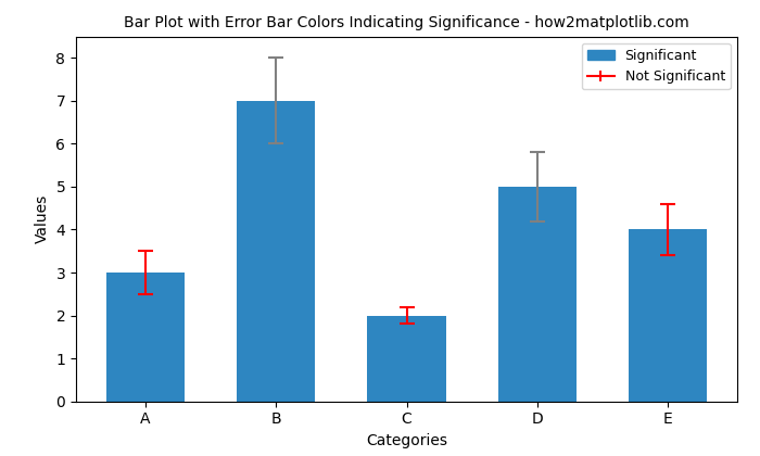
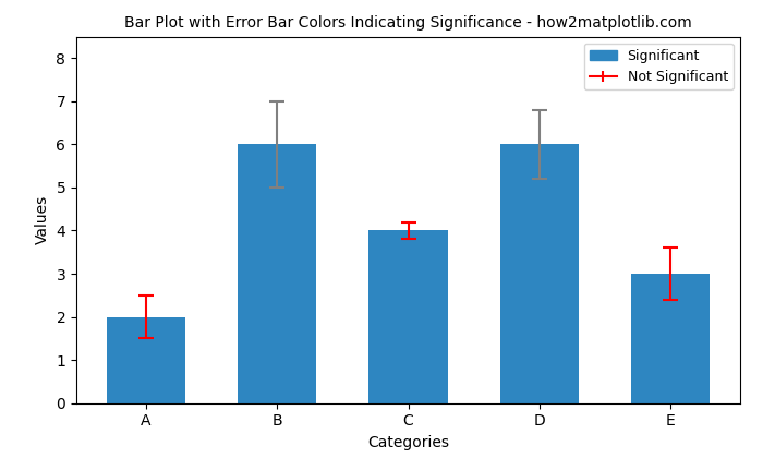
A: 3 -> 2
B: 7 -> 6
C: 2 -> 4
D: 5 -> 6
E: 4 -> 3
